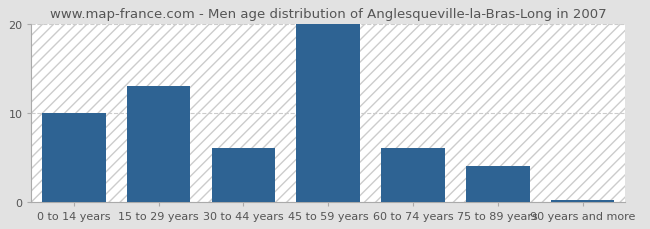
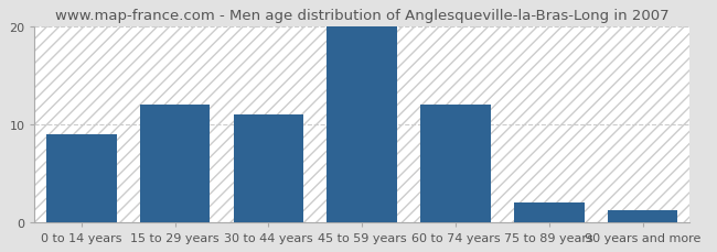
0 to 14 years: 10.0 -> 9.0
15 to 29 years: 13.0 -> 12.0
30 to 44 years: 6.0 -> 11.0
60 to 74 years: 6.0 -> 12.0
75 to 89 years: 4.0 -> 2.0
90 years and more: 0.2 -> 1.2
